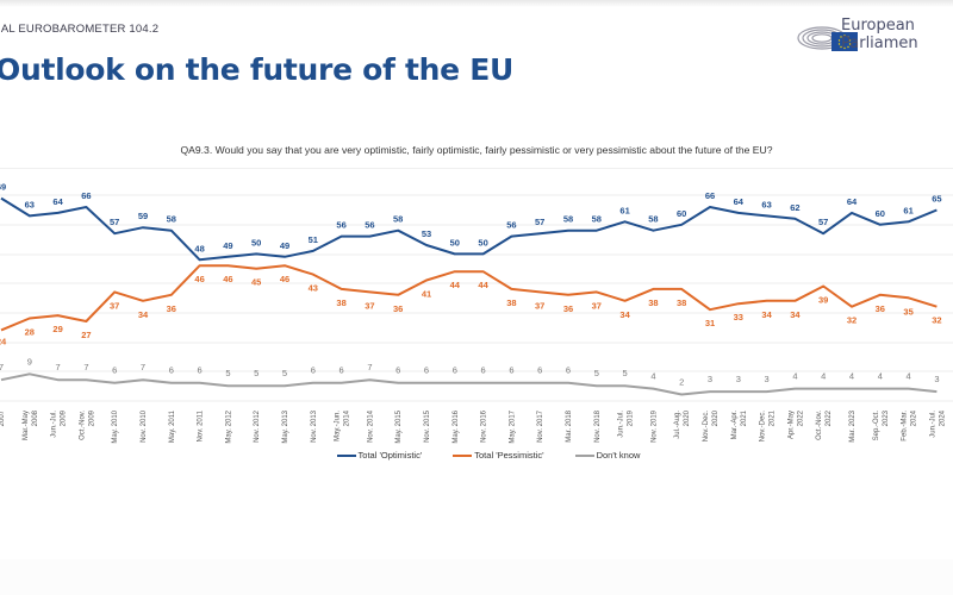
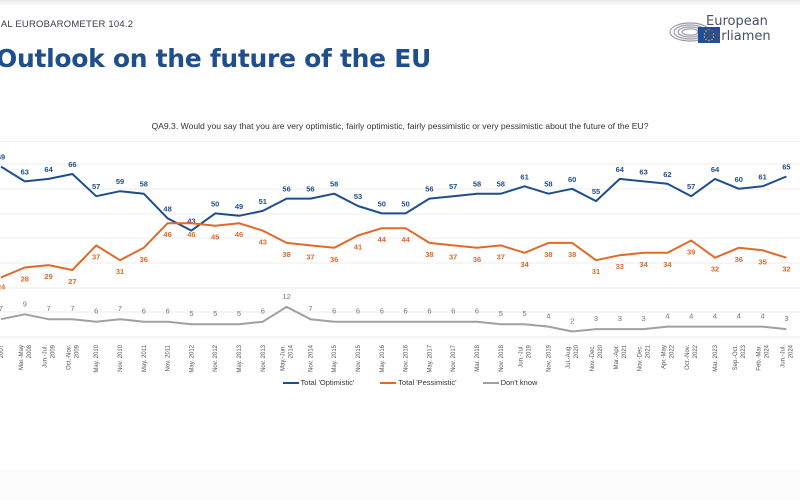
Total 'Pessimistic'/Nov. 2010: 34 -> 31
Total 'Optimistic'/May. 2012: 49 -> 43
Don't know/May.-Jun. 2014: 6 -> 12
Total 'Optimistic'/Nov.-Dec. 2020: 66 -> 55
